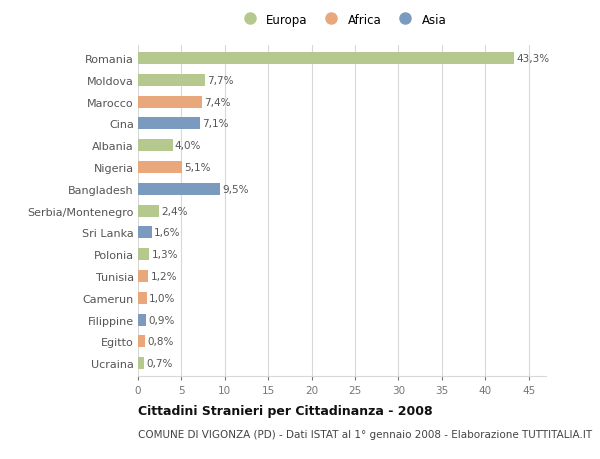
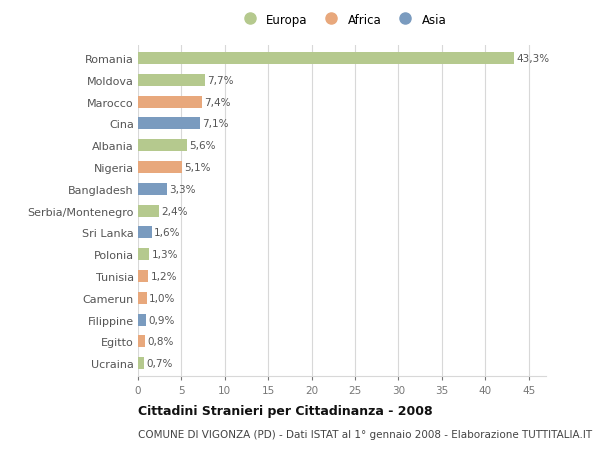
Albania: 4,0% -> 5,6%
Bangladesh: 9,5% -> 3,3%
